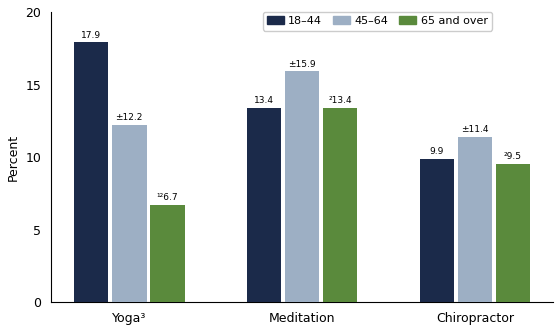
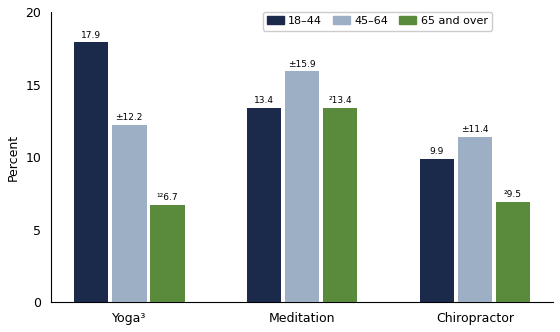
65 and over/Chiropractor: 9.5 -> 6.9
